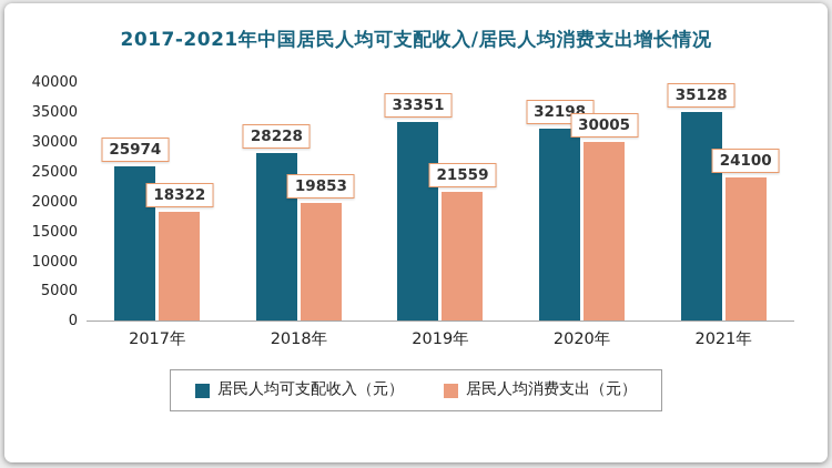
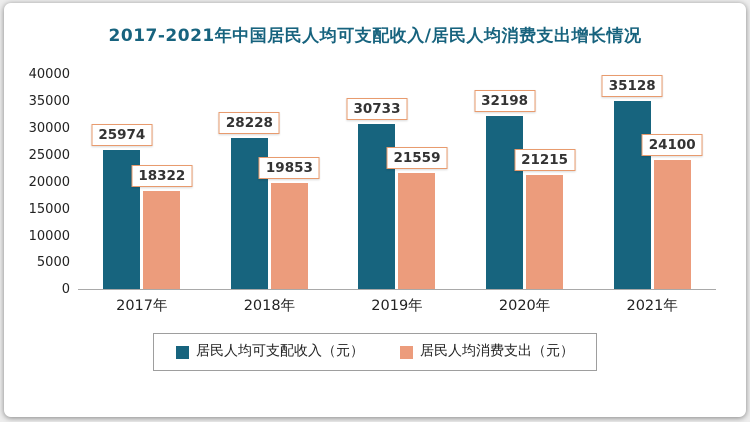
居民人均可支配收入（元）/2019年: 33351 -> 30733
居民人均消费支出（元）/2020年: 30005 -> 21215
